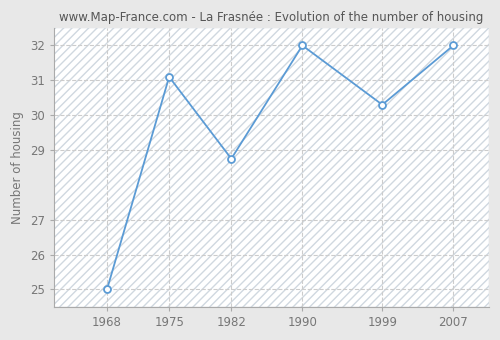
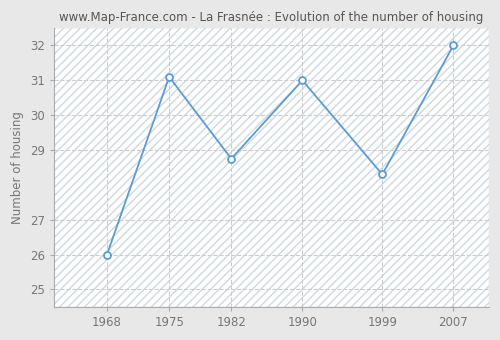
1968: 25.00 -> 26.00
1990: 32.00 -> 31.00
1999: 30.30 -> 28.30
